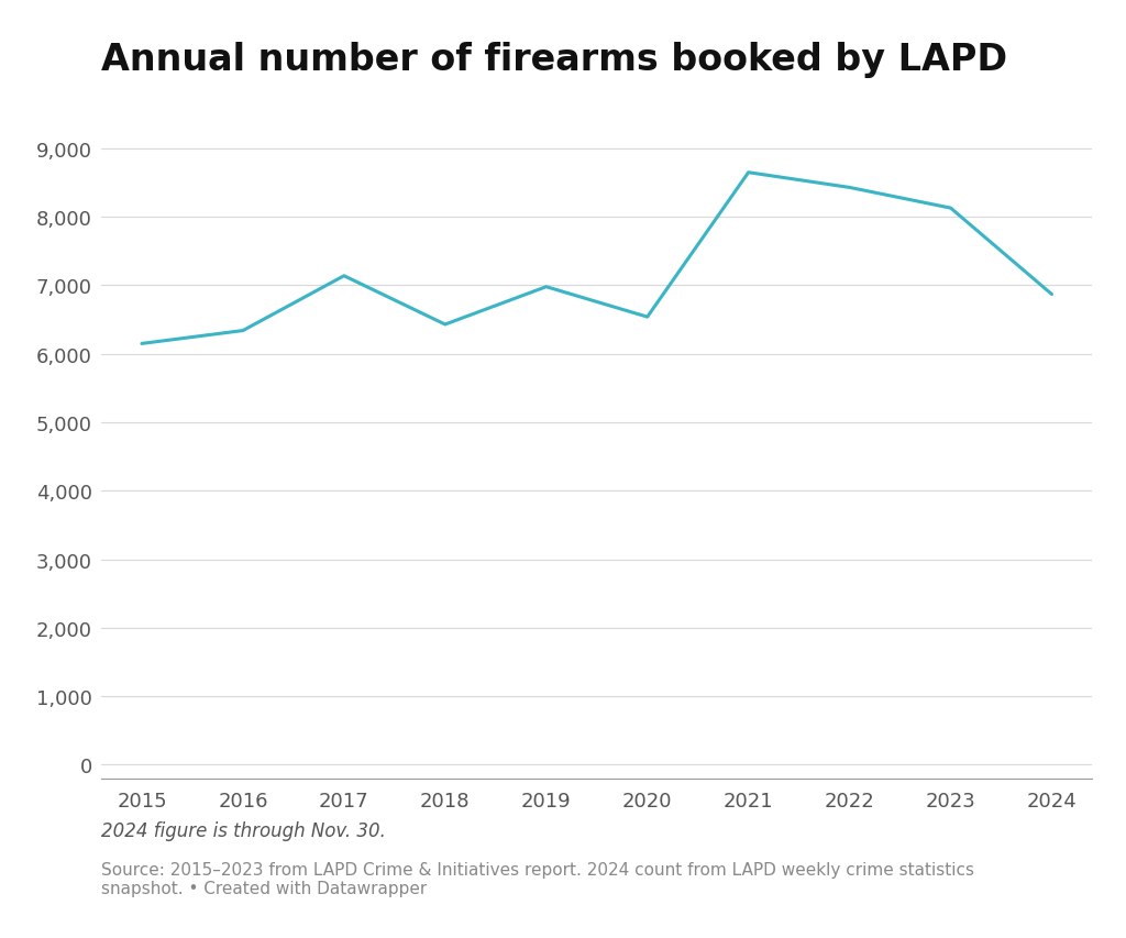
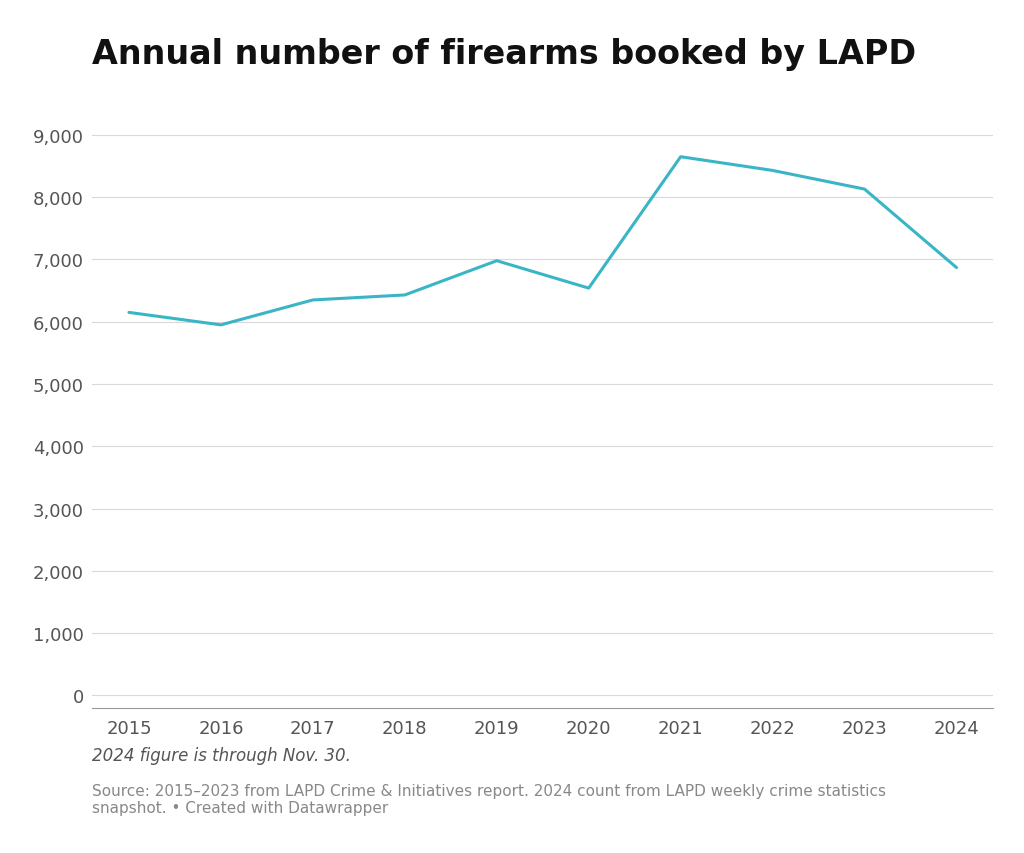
2016: 6,340 -> 5,950
2017: 7,140 -> 6,350
